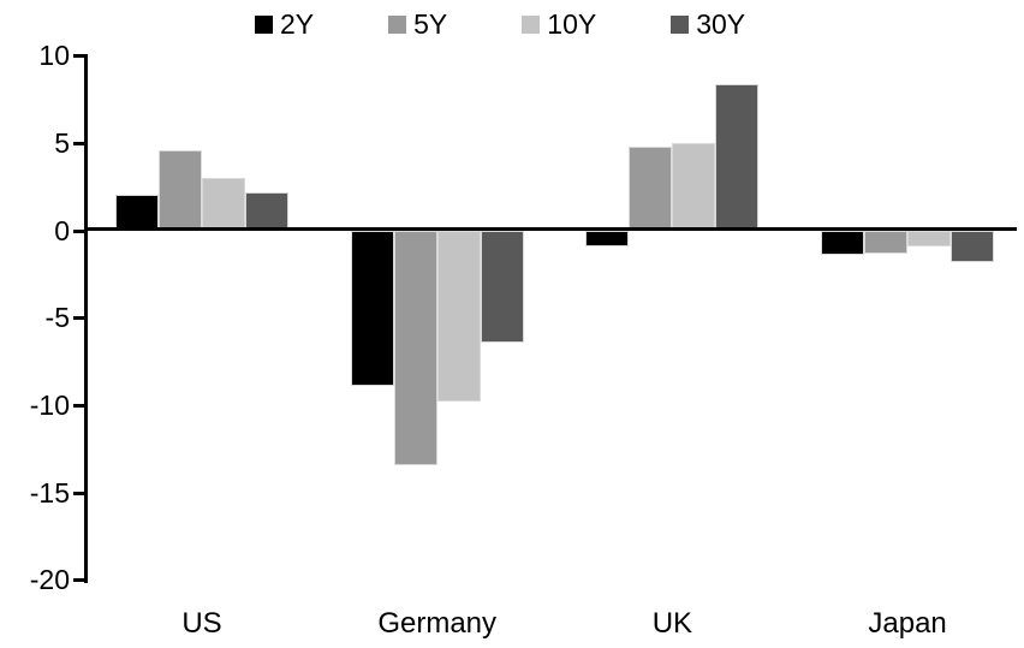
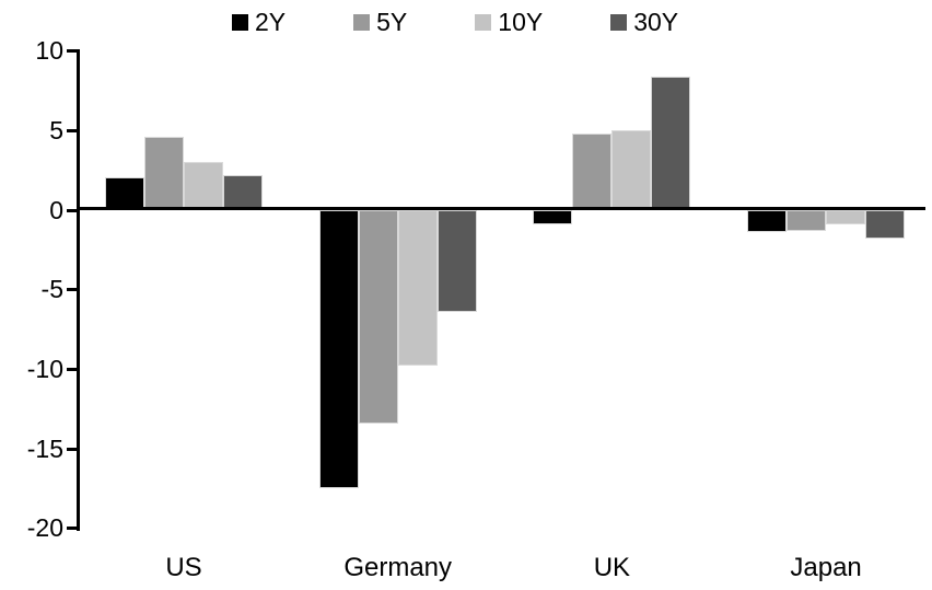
2Y/Germany: -8.9 -> -17.5
